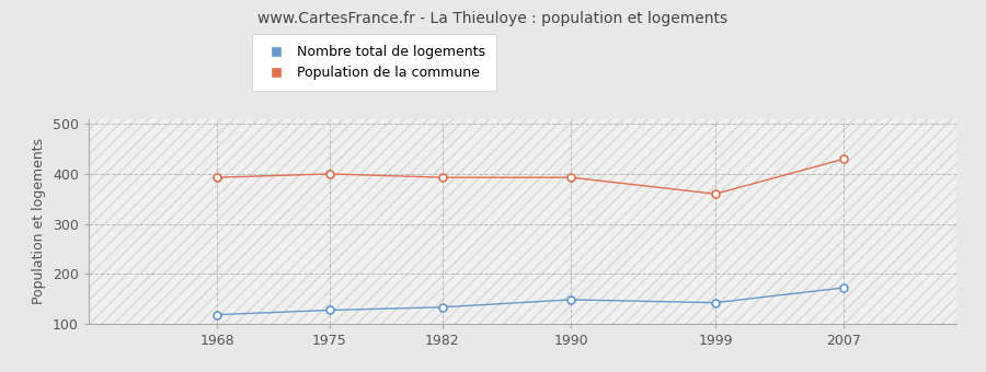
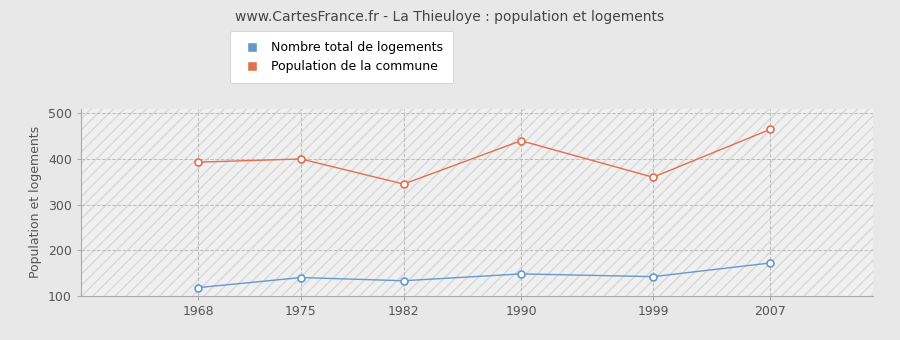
Nombre total de logements/1975: 127 -> 140
Population de la commune/1982: 393 -> 345
Population de la commune/1990: 393 -> 440
Population de la commune/2007: 430 -> 465
